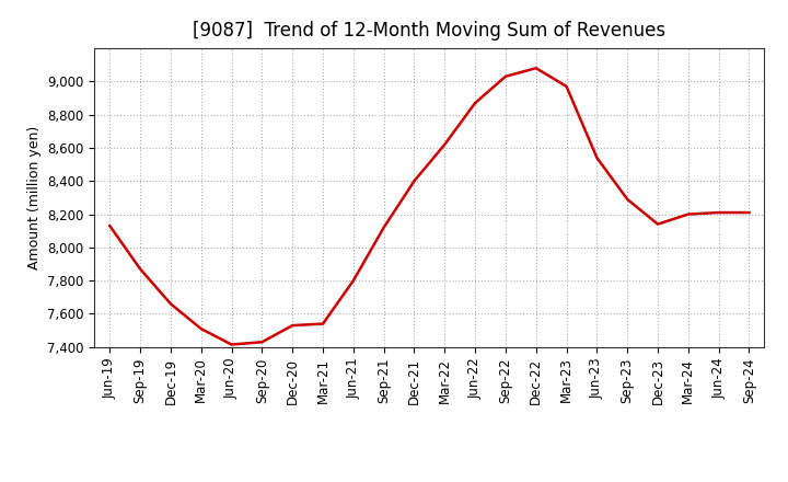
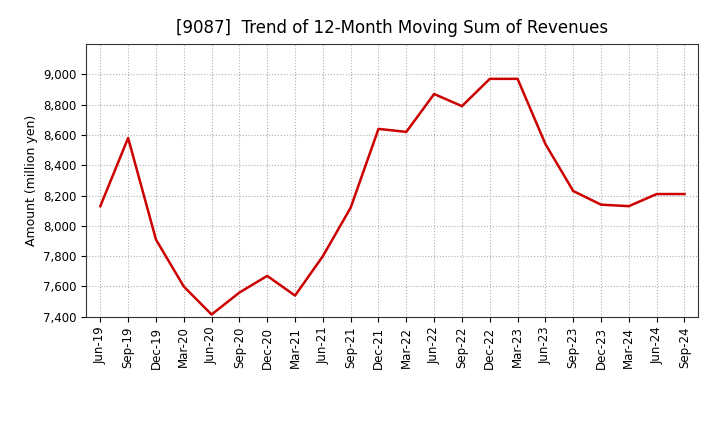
Sep-19: 7,870 -> 8,580
Dec-19: 7,660 -> 7,910
Mar-20: 7,510 -> 7,600
Sep-20: 7,430 -> 7,560
Dec-20: 7,530 -> 7,670
Dec-21: 8,400 -> 8,640
Sep-22: 9,030 -> 8,790
Dec-22: 9,080 -> 8,970
Sep-23: 8,290 -> 8,230
Mar-24: 8,200 -> 8,130
